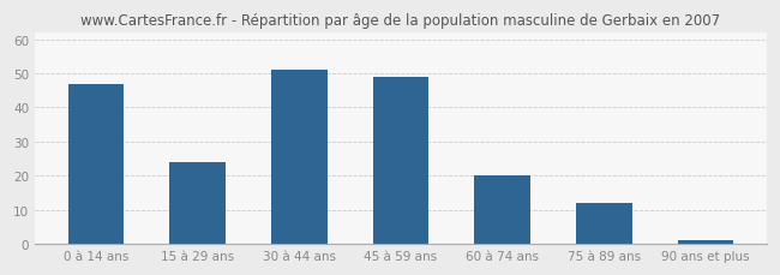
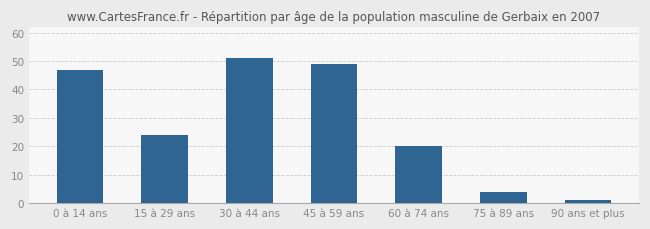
75 à 89 ans: 12 -> 4
